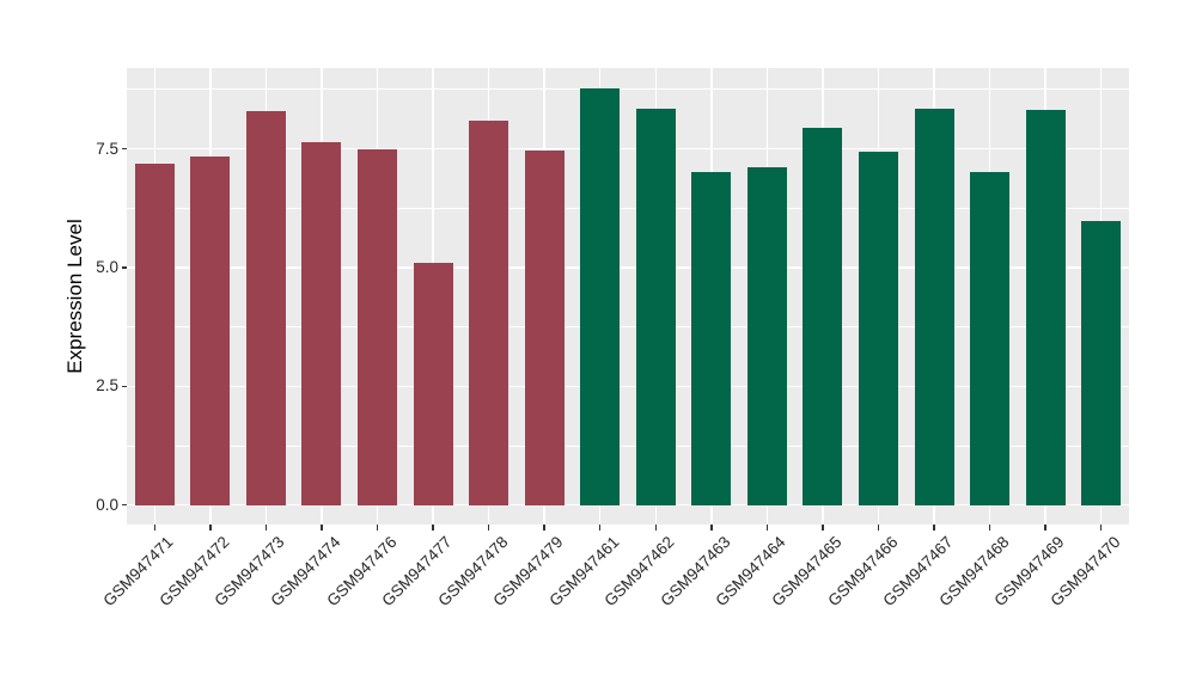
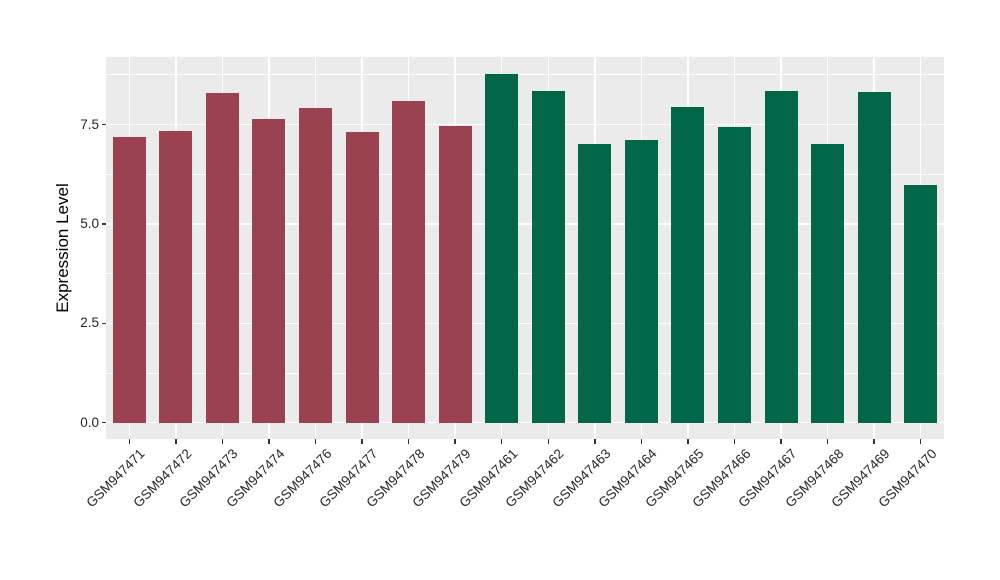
GSM947476: 7.5 -> 7.9
GSM947477: 5.1 -> 7.3
